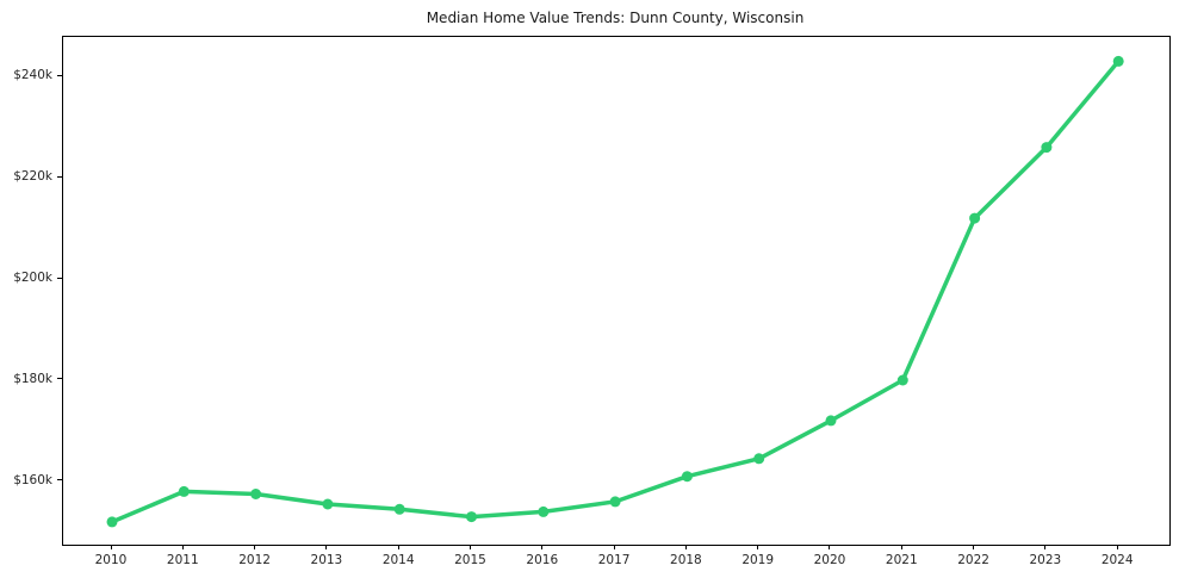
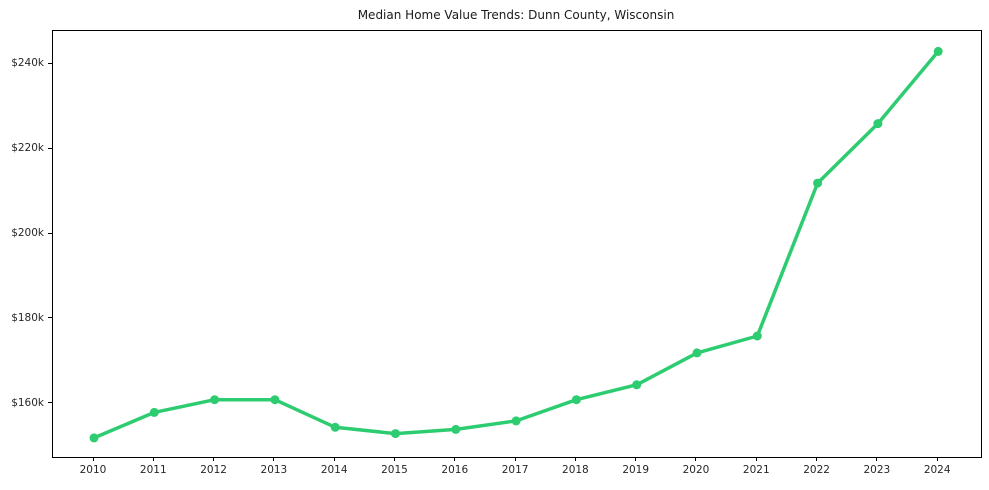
2012: $158k -> $161k
2013: $156k -> $161k
2021: $180k -> $176k
